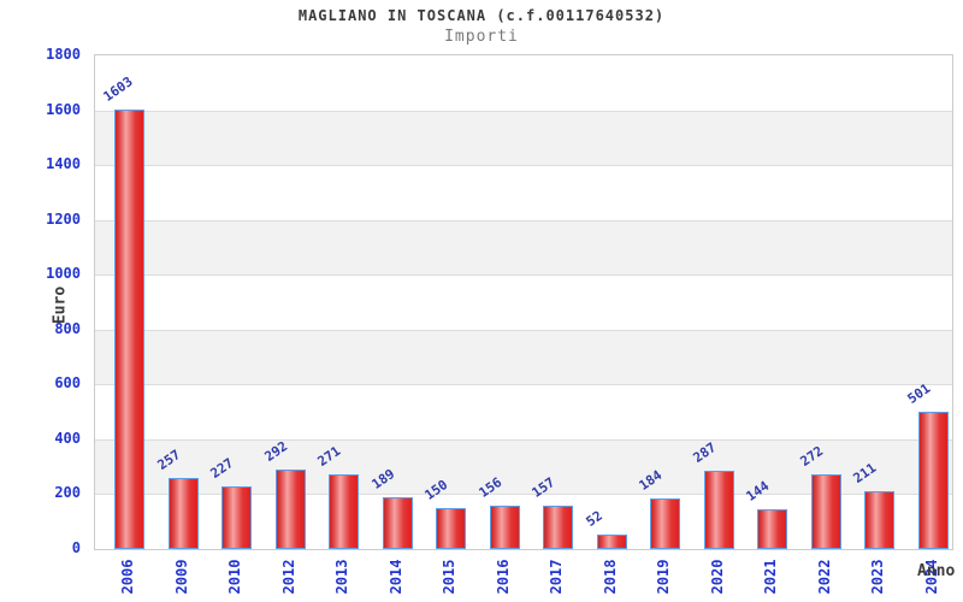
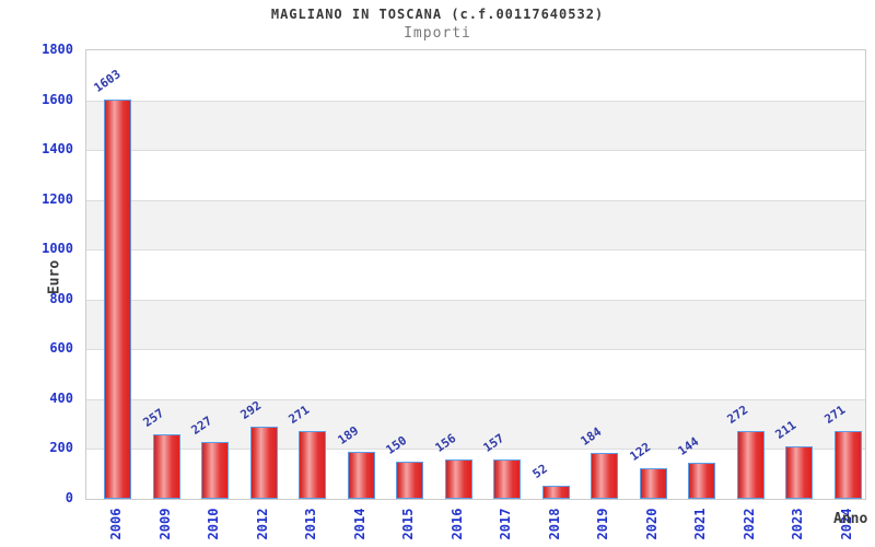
2020: 287 -> 122
2024: 501 -> 271
